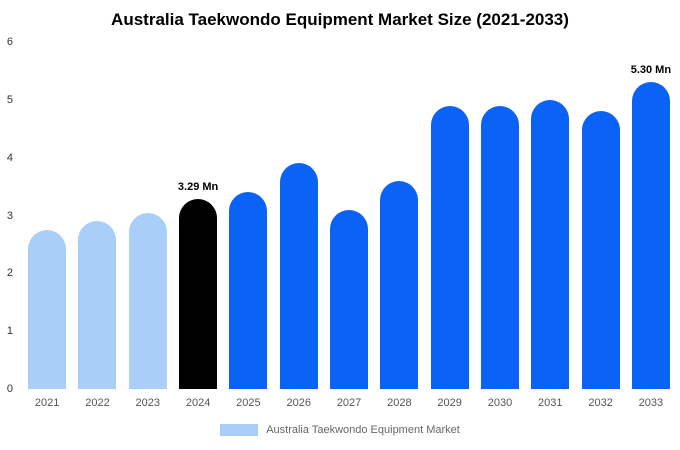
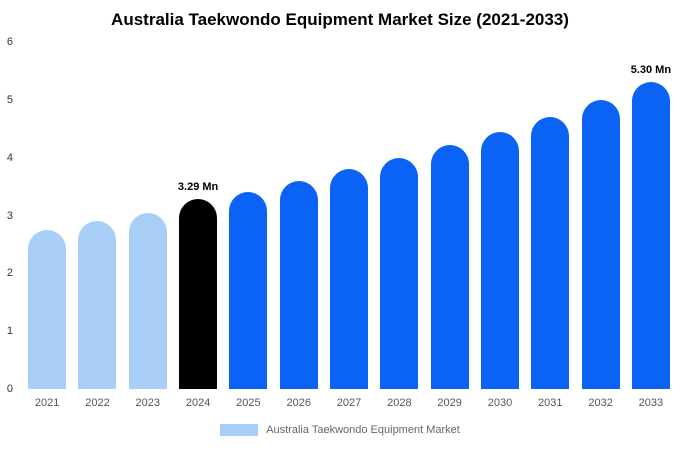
2026: 3.9 -> 3.6
2027: 3.1 -> 3.8
2028: 3.6 -> 4.0
2029: 4.9 -> 4.2
2030: 4.9 -> 4.5
2031: 5.0 -> 4.7
2032: 4.8 -> 5.0
